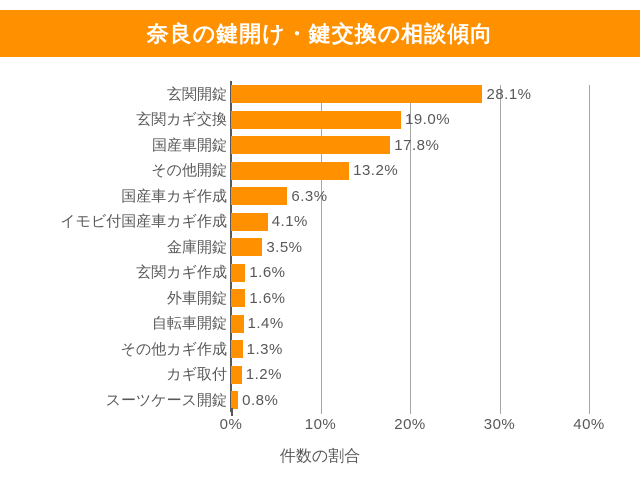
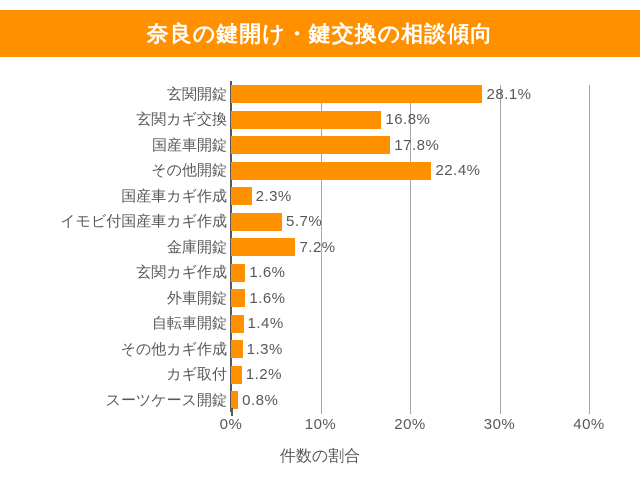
玄関カギ交換: 19.0% -> 16.8%
その他開錠: 13.2% -> 22.4%
国産車カギ作成: 6.3% -> 2.3%
イモビ付国産車カギ作成: 4.1% -> 5.7%
金庫開錠: 3.5% -> 7.2%
